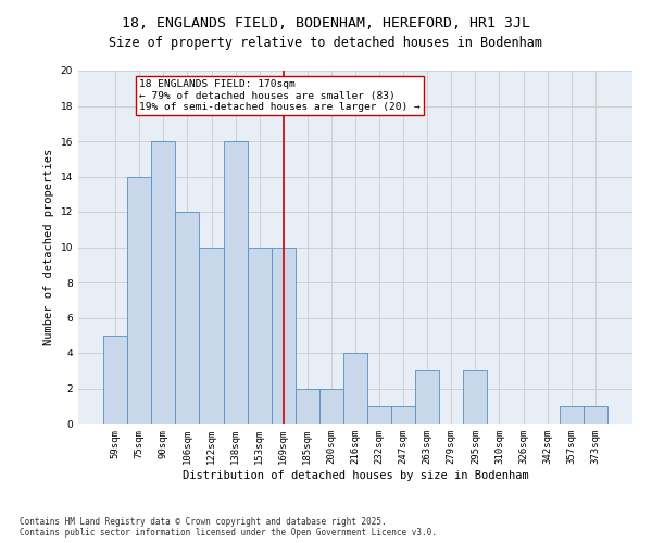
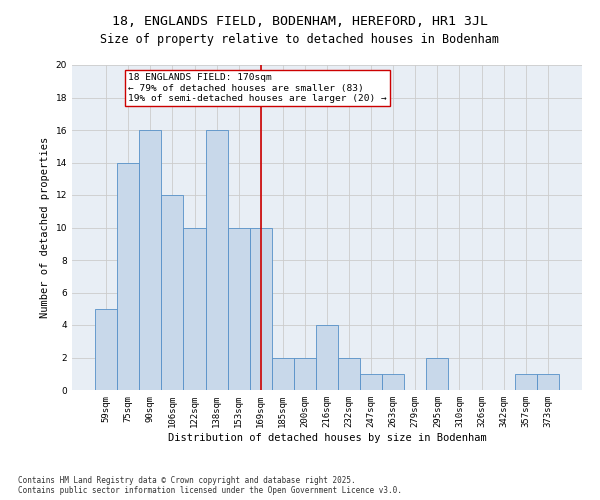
232sqm: 1 -> 2
263sqm: 3 -> 1
295sqm: 3 -> 2
